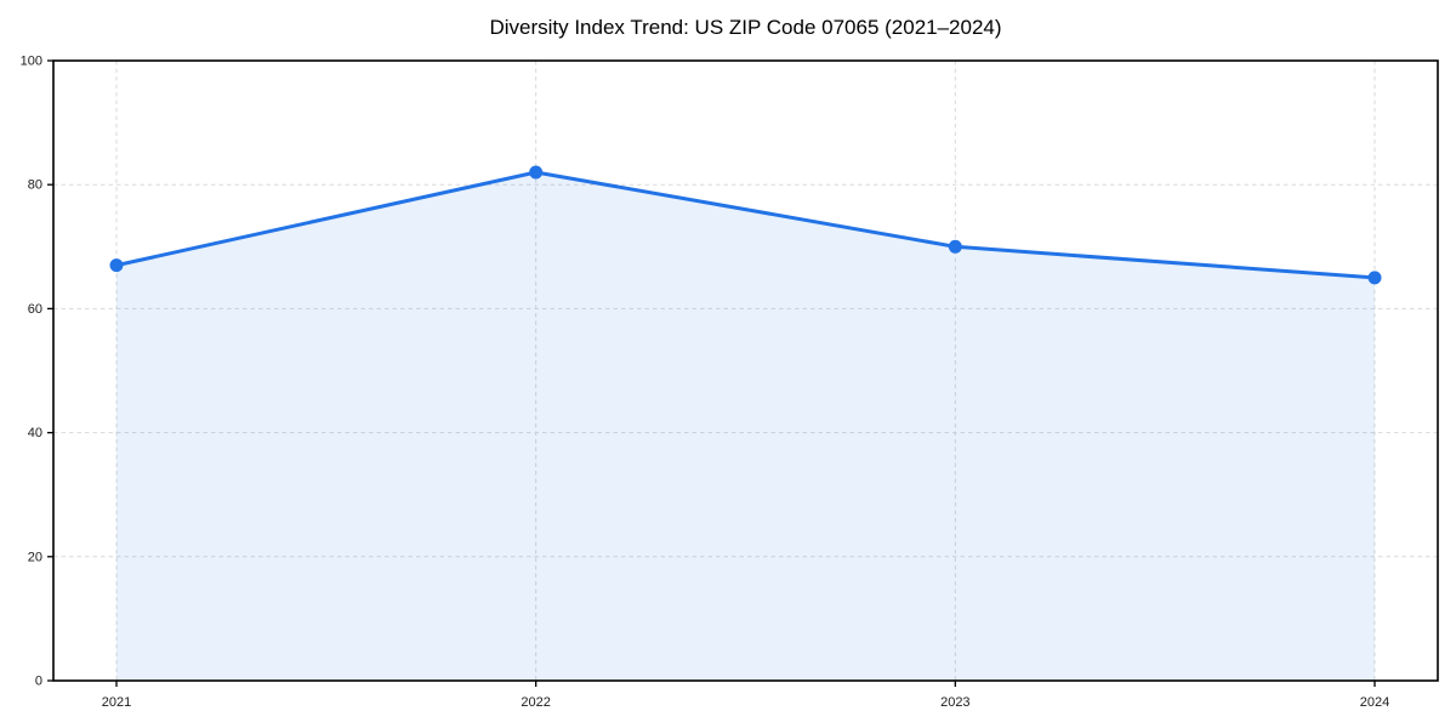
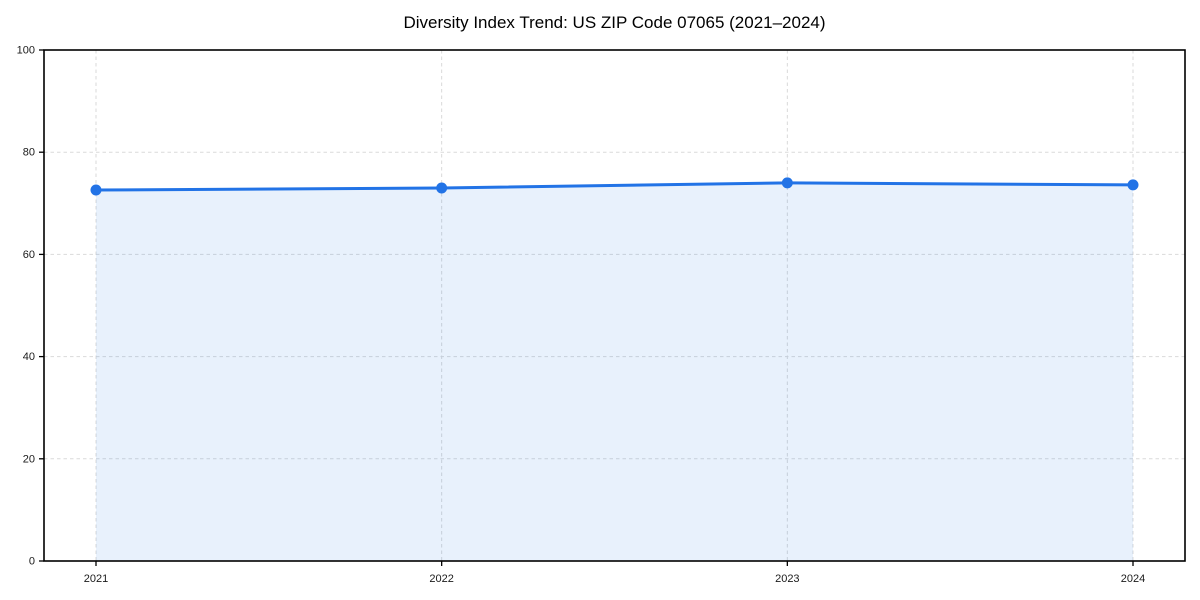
2021: 67 -> 73
2022: 82 -> 73
2023: 70 -> 74
2024: 65 -> 74
